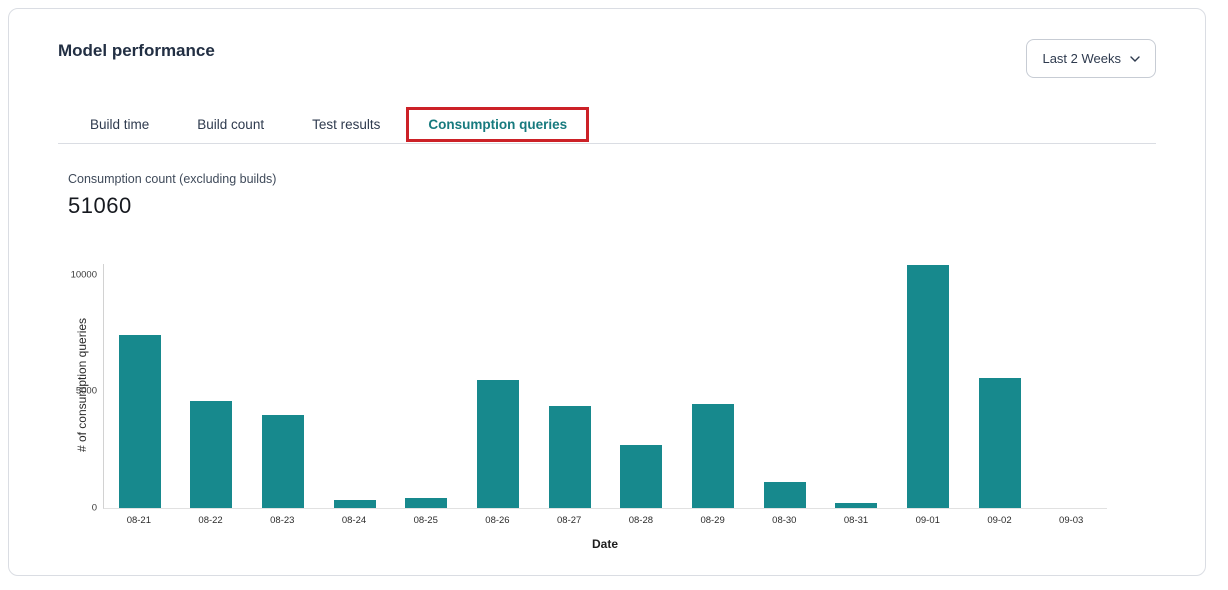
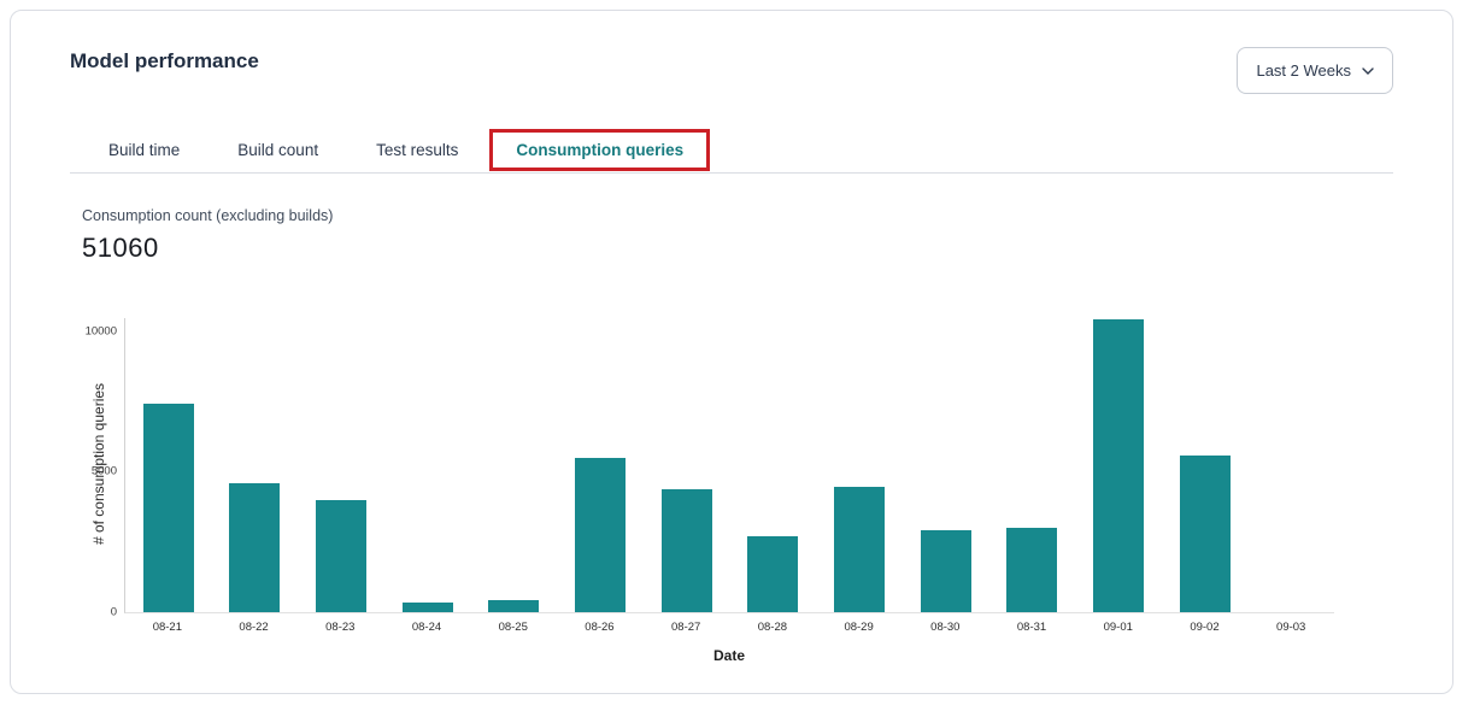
08-30: 1100 -> 2900
08-31: 200 -> 3000
